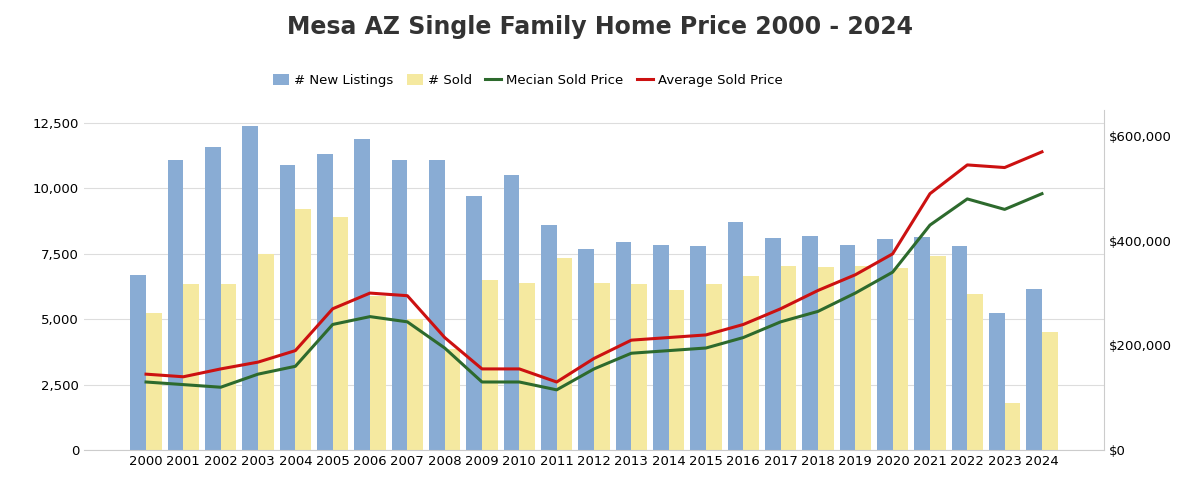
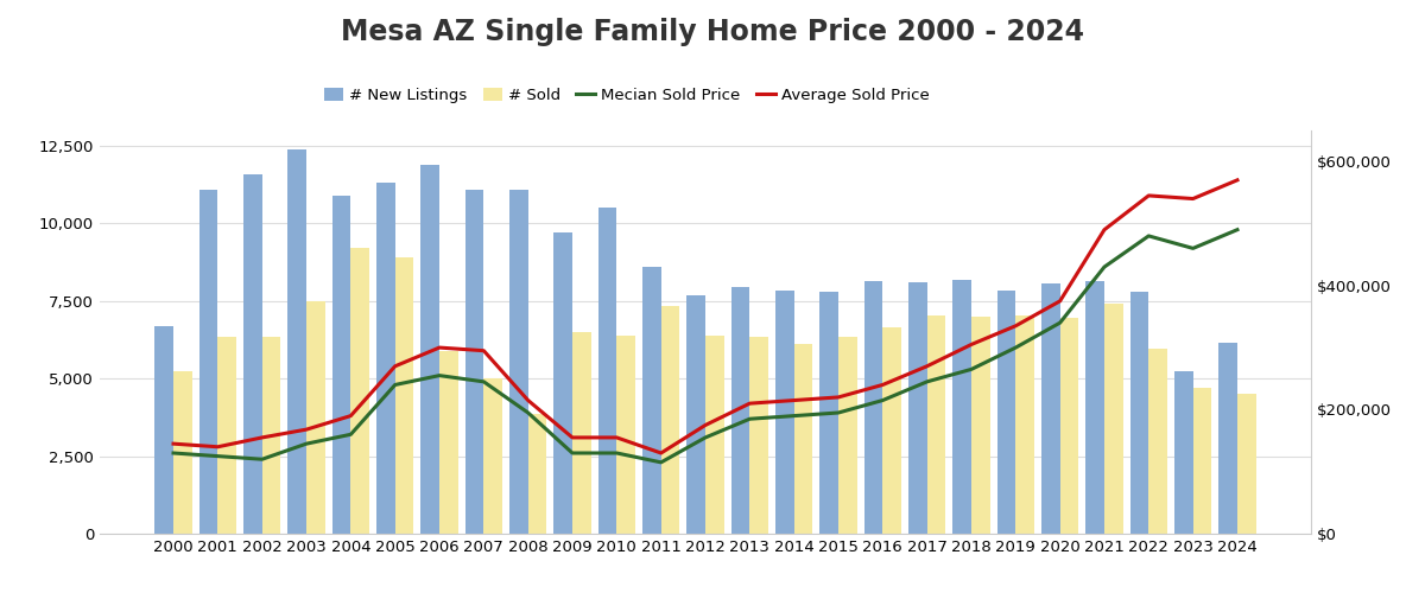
# New Listings/2016: 8,700 -> 8,150
# Sold/2023: 1,800 -> 4,700
